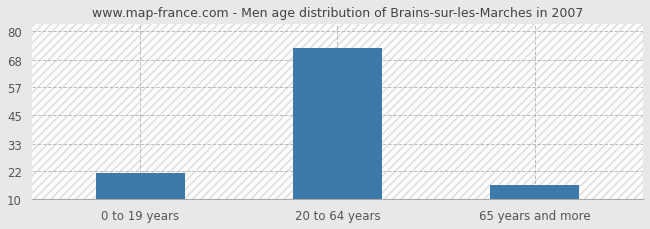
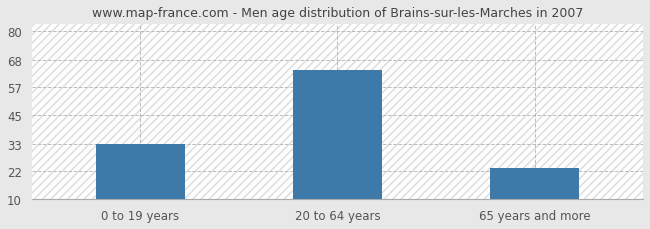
0 to 19 years: 21 -> 33
20 to 64 years: 73 -> 64
65 years and more: 16 -> 23
